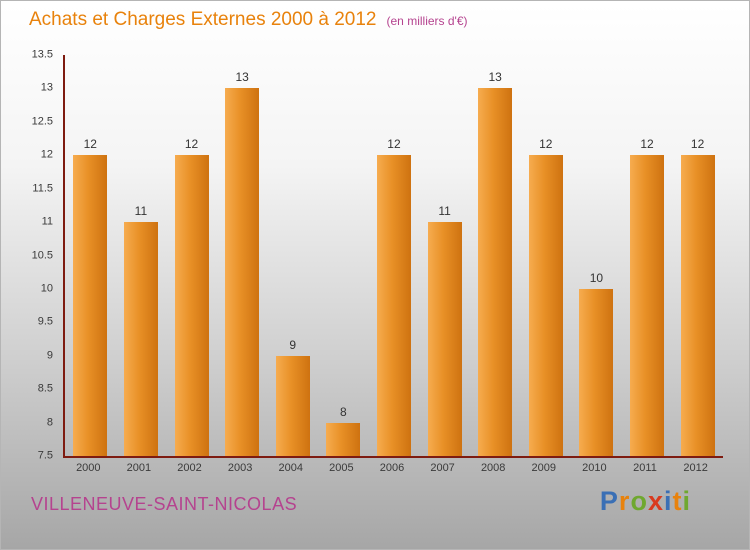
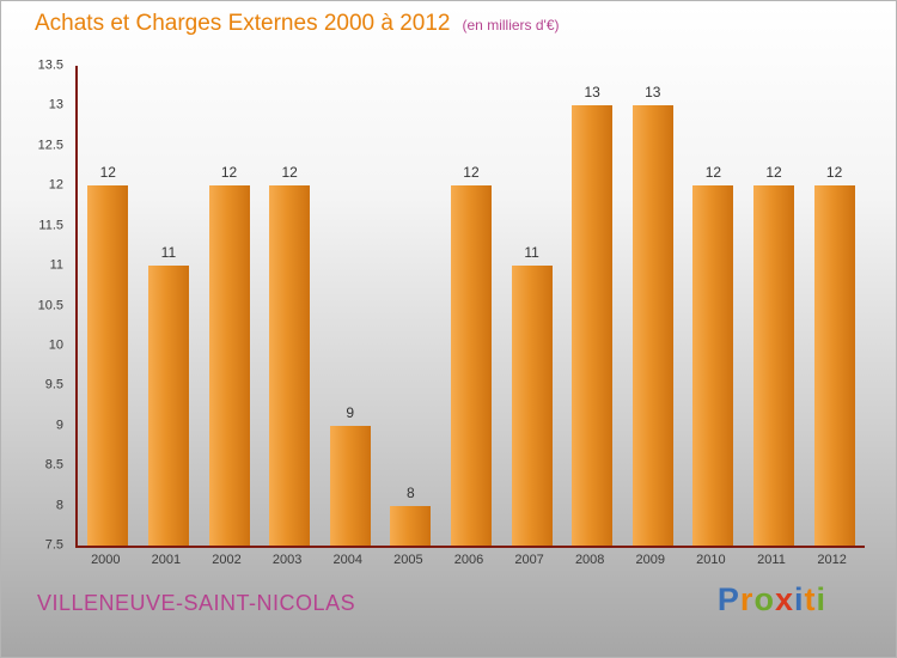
2003: 13 -> 12
2009: 12 -> 13
2010: 10 -> 12
